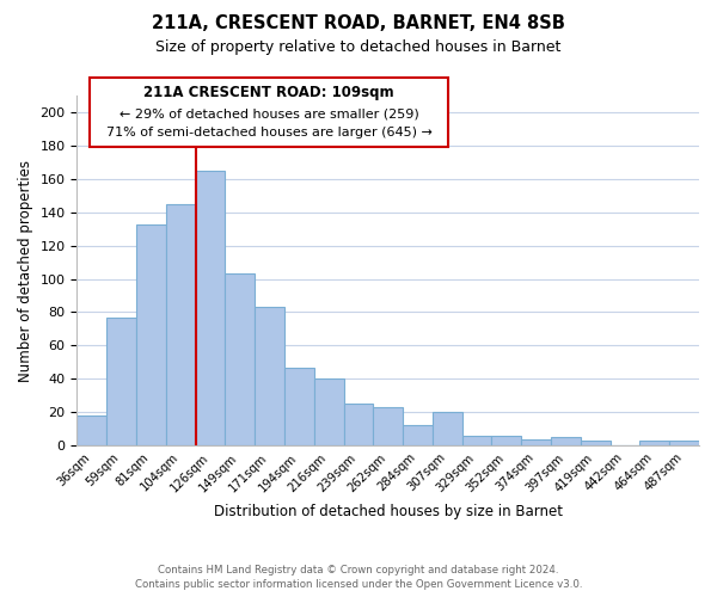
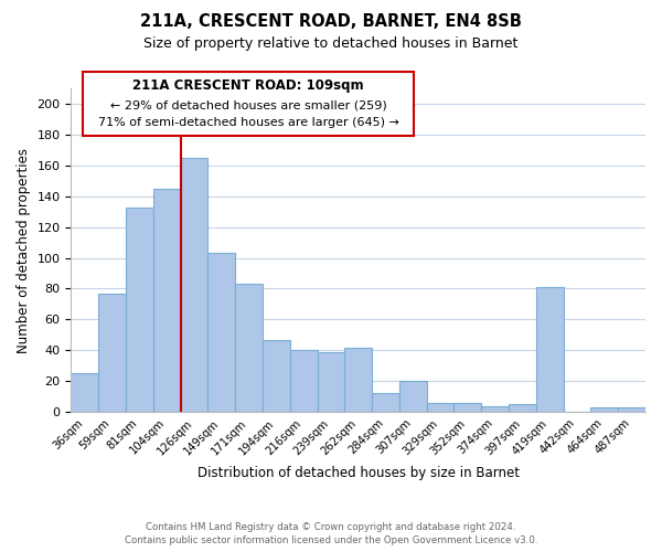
36sqm: 18 -> 25
239sqm: 25 -> 39
262sqm: 23 -> 42
419sqm: 3 -> 81
